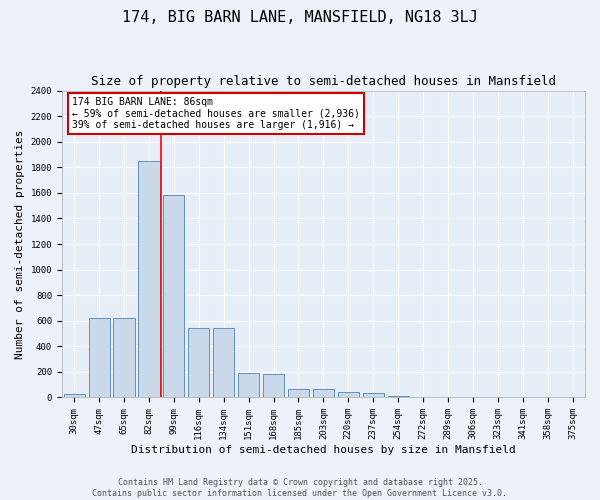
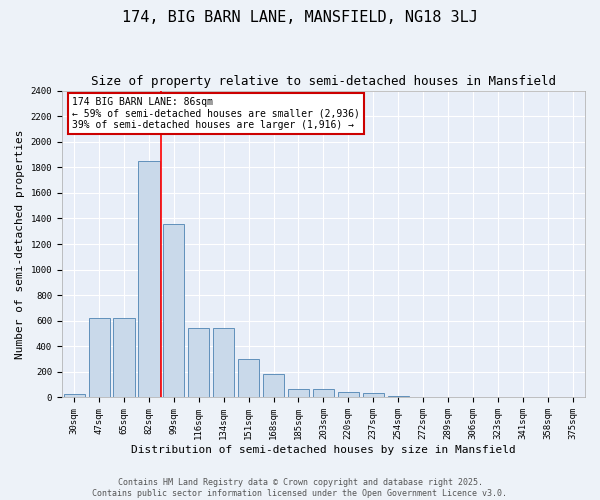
99sqm: 1580 -> 1360
151sqm: 190 -> 300
